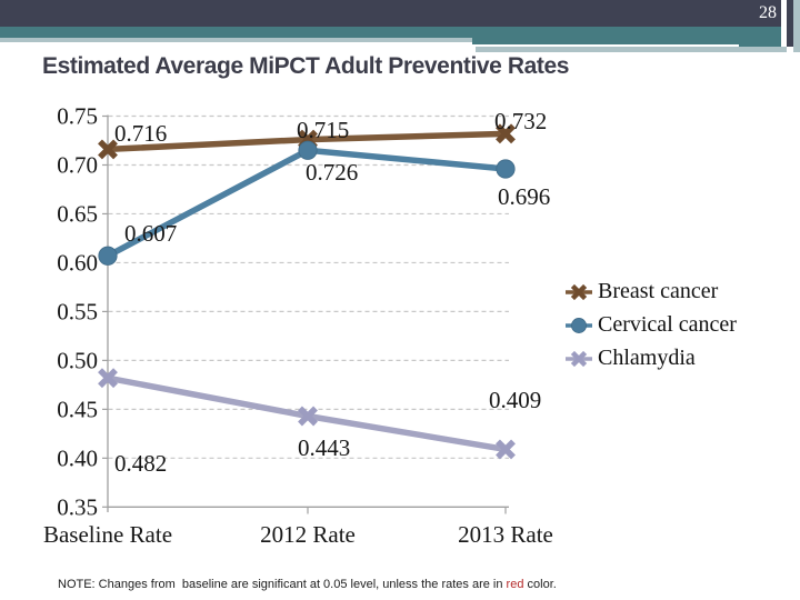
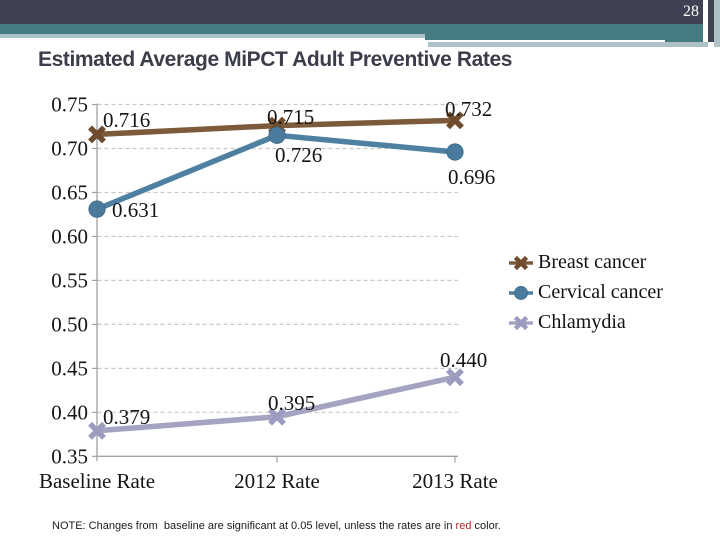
Cervical cancer/Baseline Rate: 0.607 -> 0.631
Chlamydia/Baseline Rate: 0.482 -> 0.379
Chlamydia/2012 Rate: 0.443 -> 0.395
Chlamydia/2013 Rate: 0.409 -> 0.440
